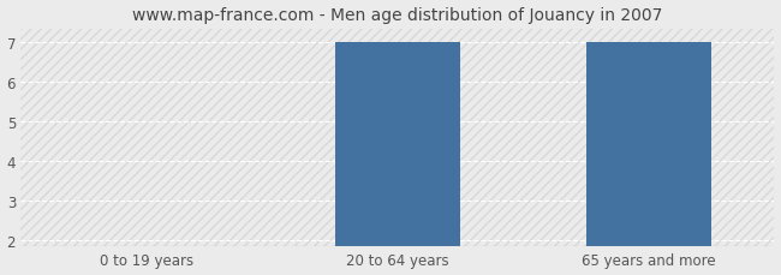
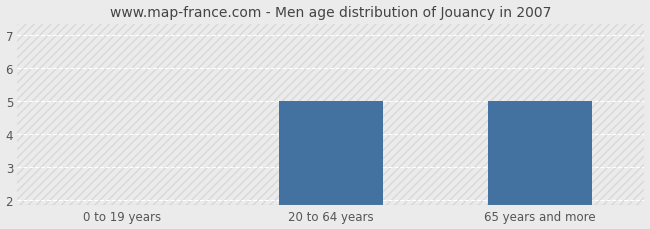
20 to 64 years: 7.0 -> 5.0
65 years and more: 7.0 -> 5.0
